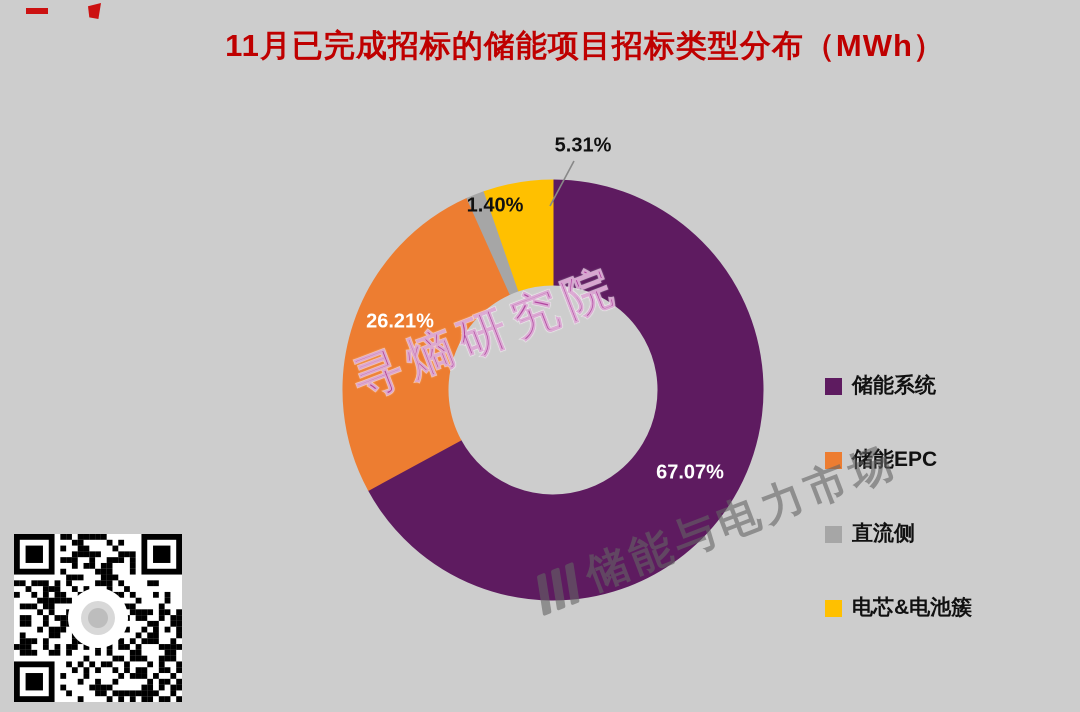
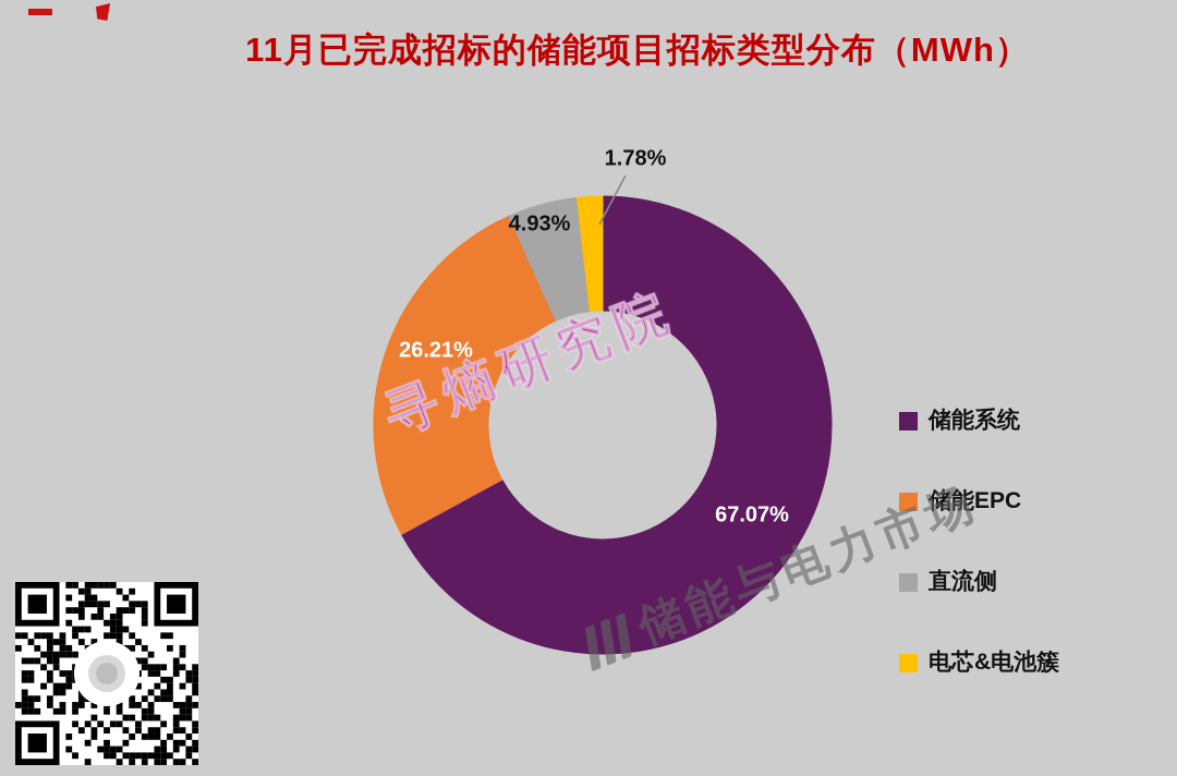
直流侧: 1.40% -> 4.93%
电芯&电池簇: 5.31% -> 1.78%
